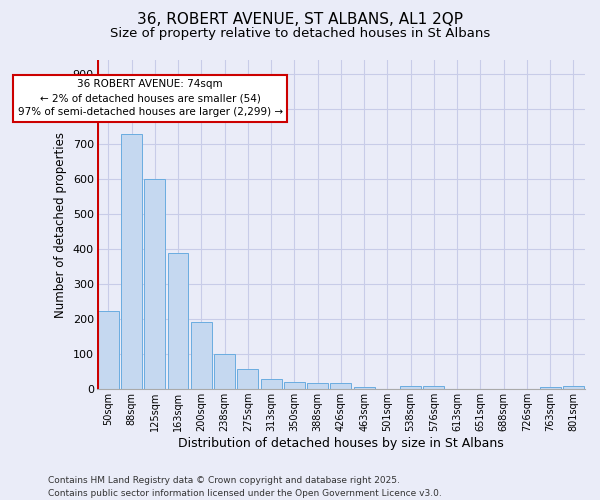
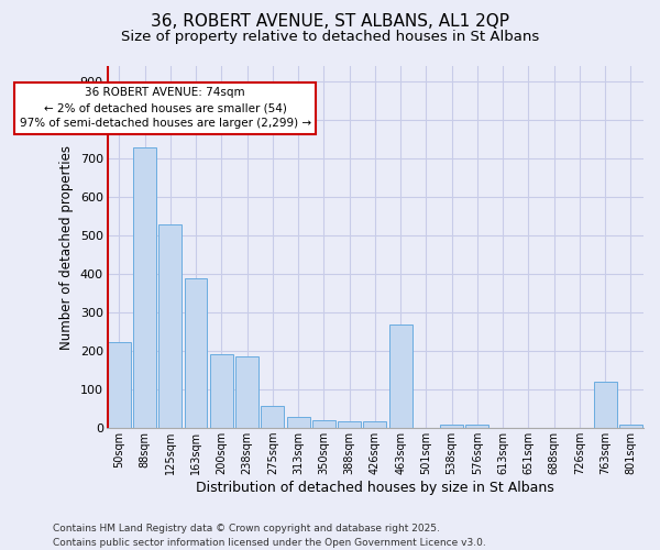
125sqm: 600 -> 530
238sqm: 100 -> 185
463sqm: 5 -> 270
763sqm: 5 -> 120
